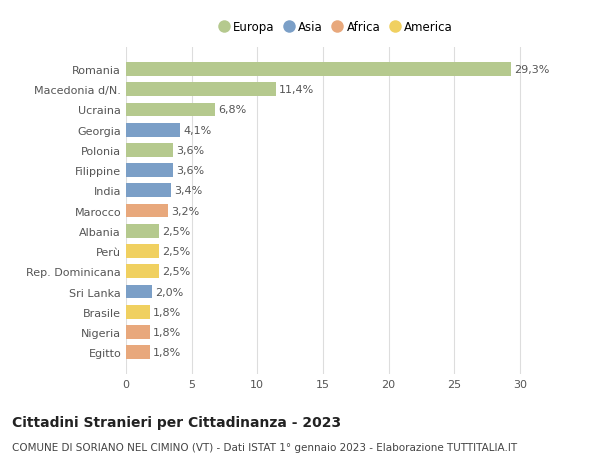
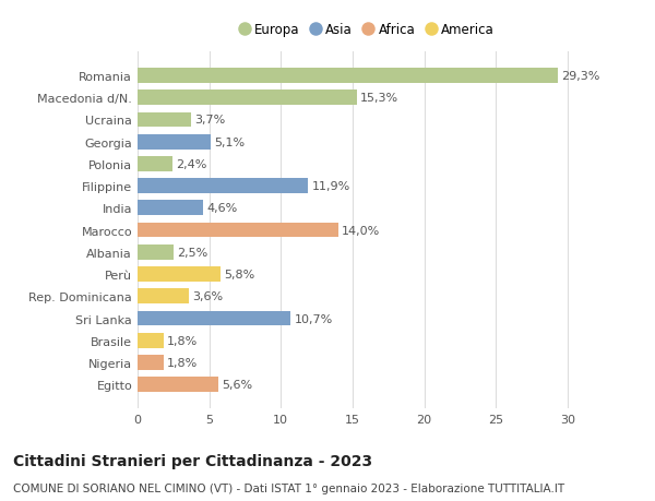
Macedonia d/N.: 11,4% -> 15,3%
Ucraina: 6,8% -> 3,7%
Georgia: 4,1% -> 5,1%
Polonia: 3,6% -> 2,4%
Filippine: 3,6% -> 11,9%
India: 3,4% -> 4,6%
Marocco: 3,2% -> 14,0%
Perù: 2,5% -> 5,8%
Rep. Dominicana: 2,5% -> 3,6%
Sri Lanka: 2,0% -> 10,7%
Egitto: 1,8% -> 5,6%
